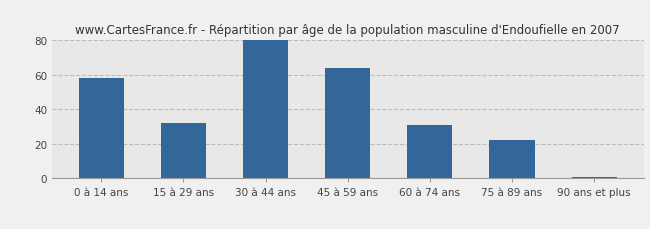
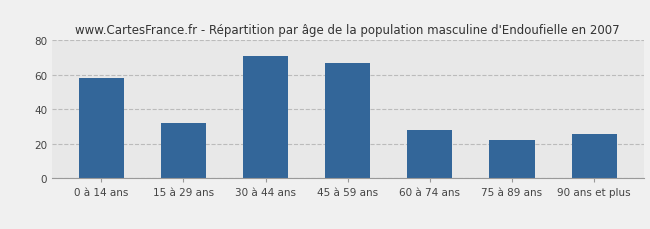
30 à 44 ans: 80 -> 71
45 à 59 ans: 64 -> 67
60 à 74 ans: 31 -> 28
90 ans et plus: 1 -> 26
